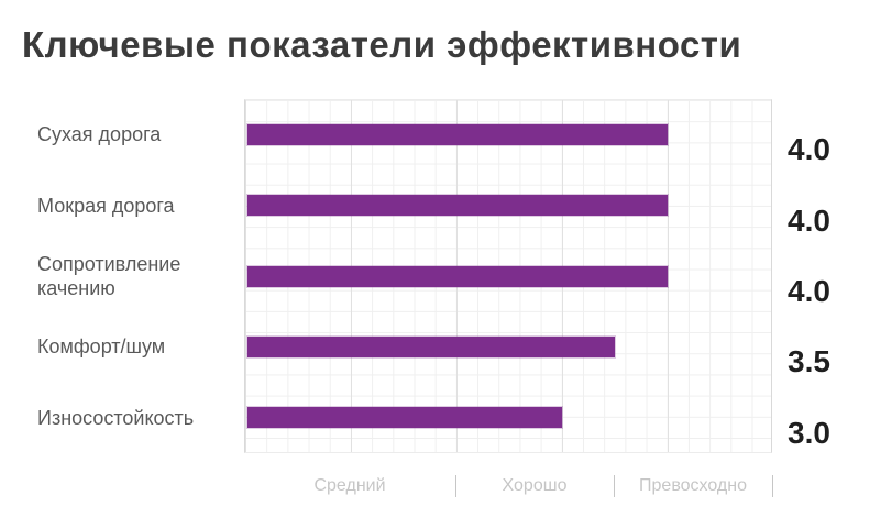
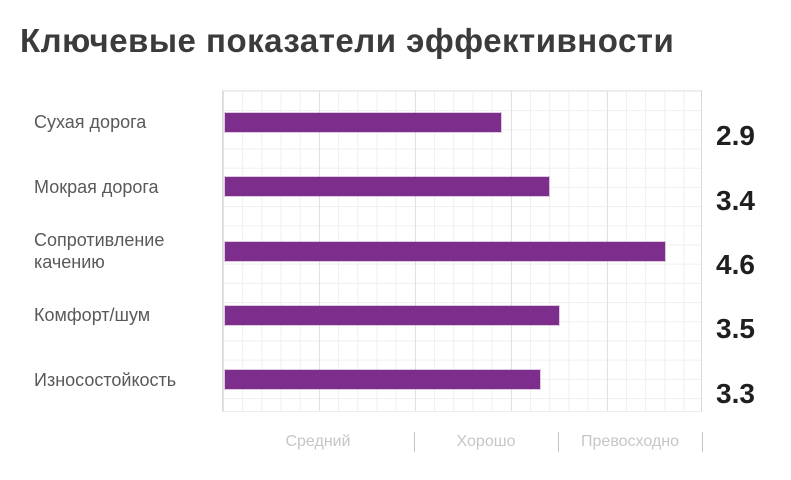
Сухая дорога: 4.0 -> 2.9
Мокрая дорога: 4.0 -> 3.4
Сопротивление качению: 4.0 -> 4.6
Износостойкость: 3.0 -> 3.3
